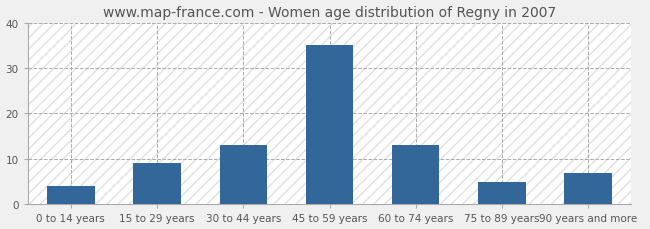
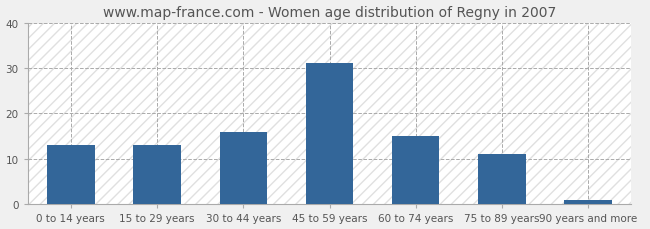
0 to 14 years: 4 -> 13
15 to 29 years: 9 -> 13
30 to 44 years: 13 -> 16
45 to 59 years: 35 -> 31
60 to 74 years: 13 -> 15
75 to 89 years: 5 -> 11
90 years and more: 7 -> 1
